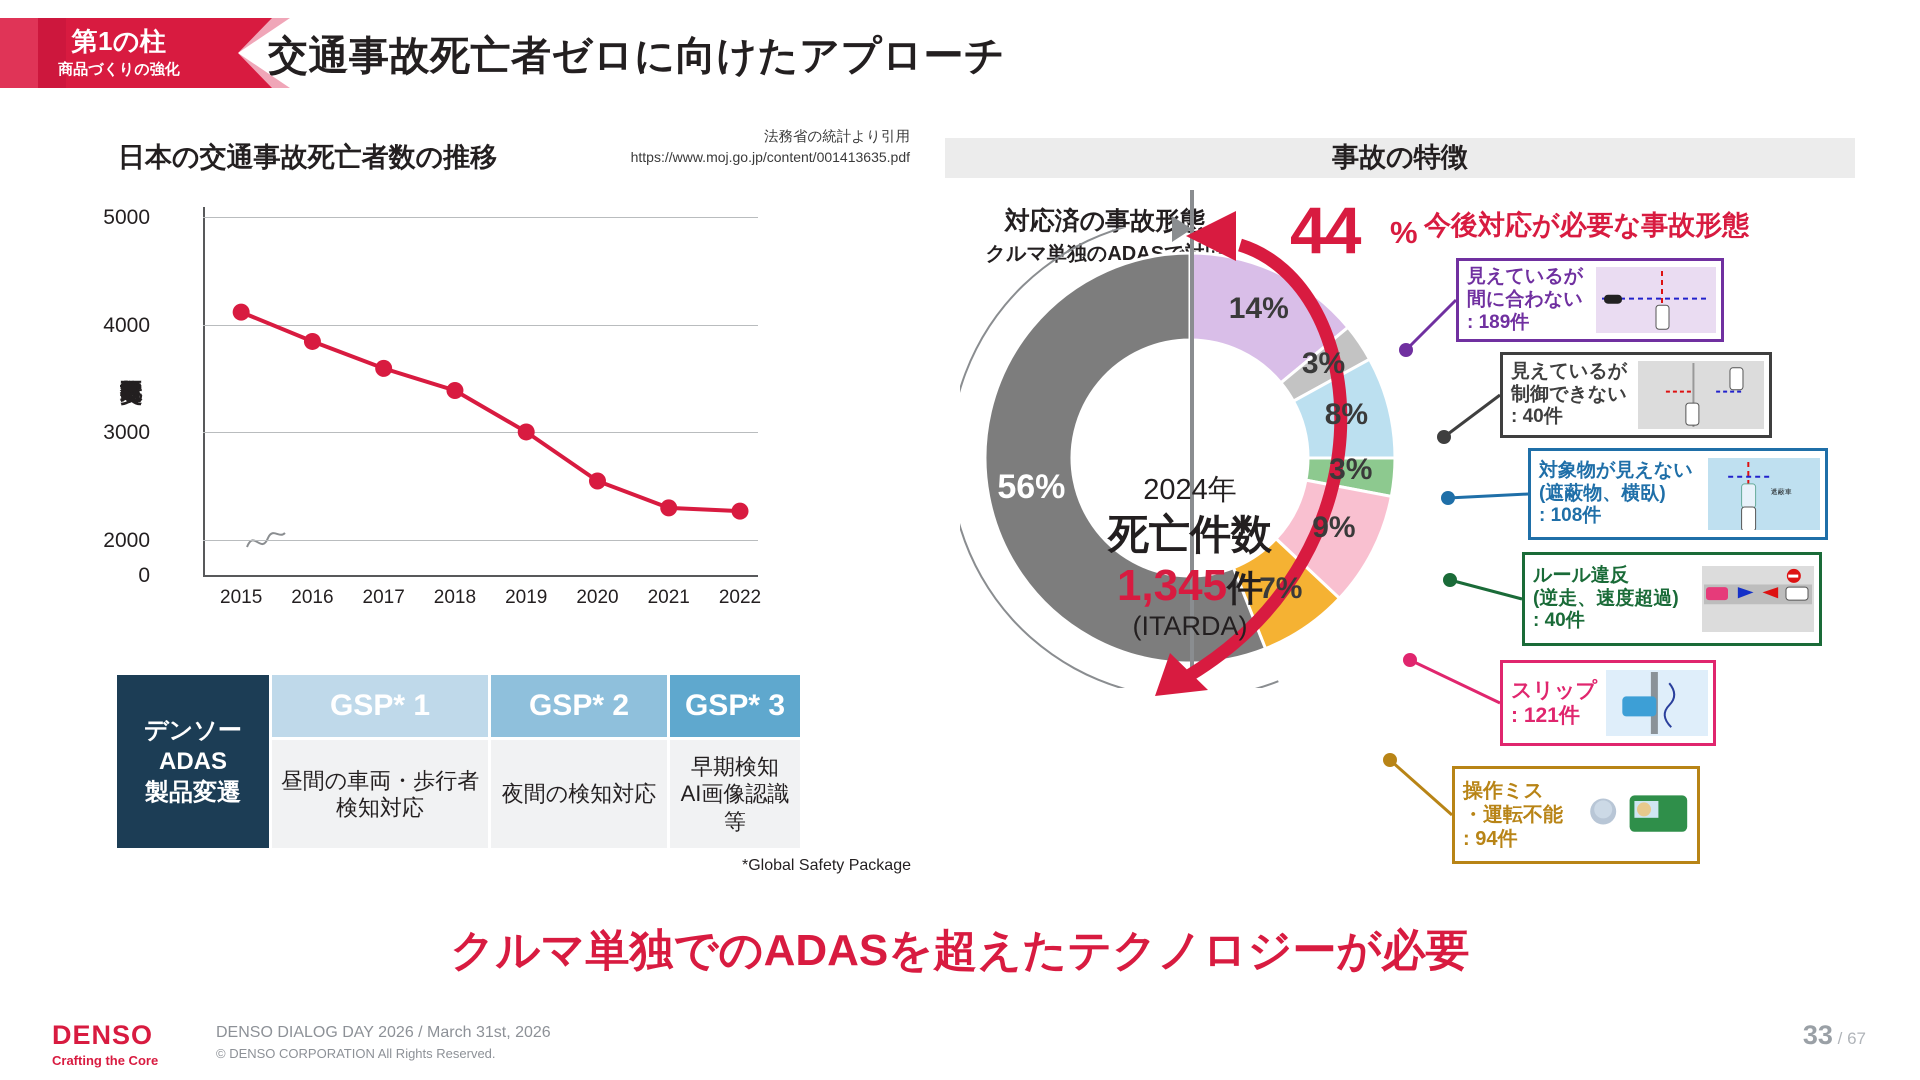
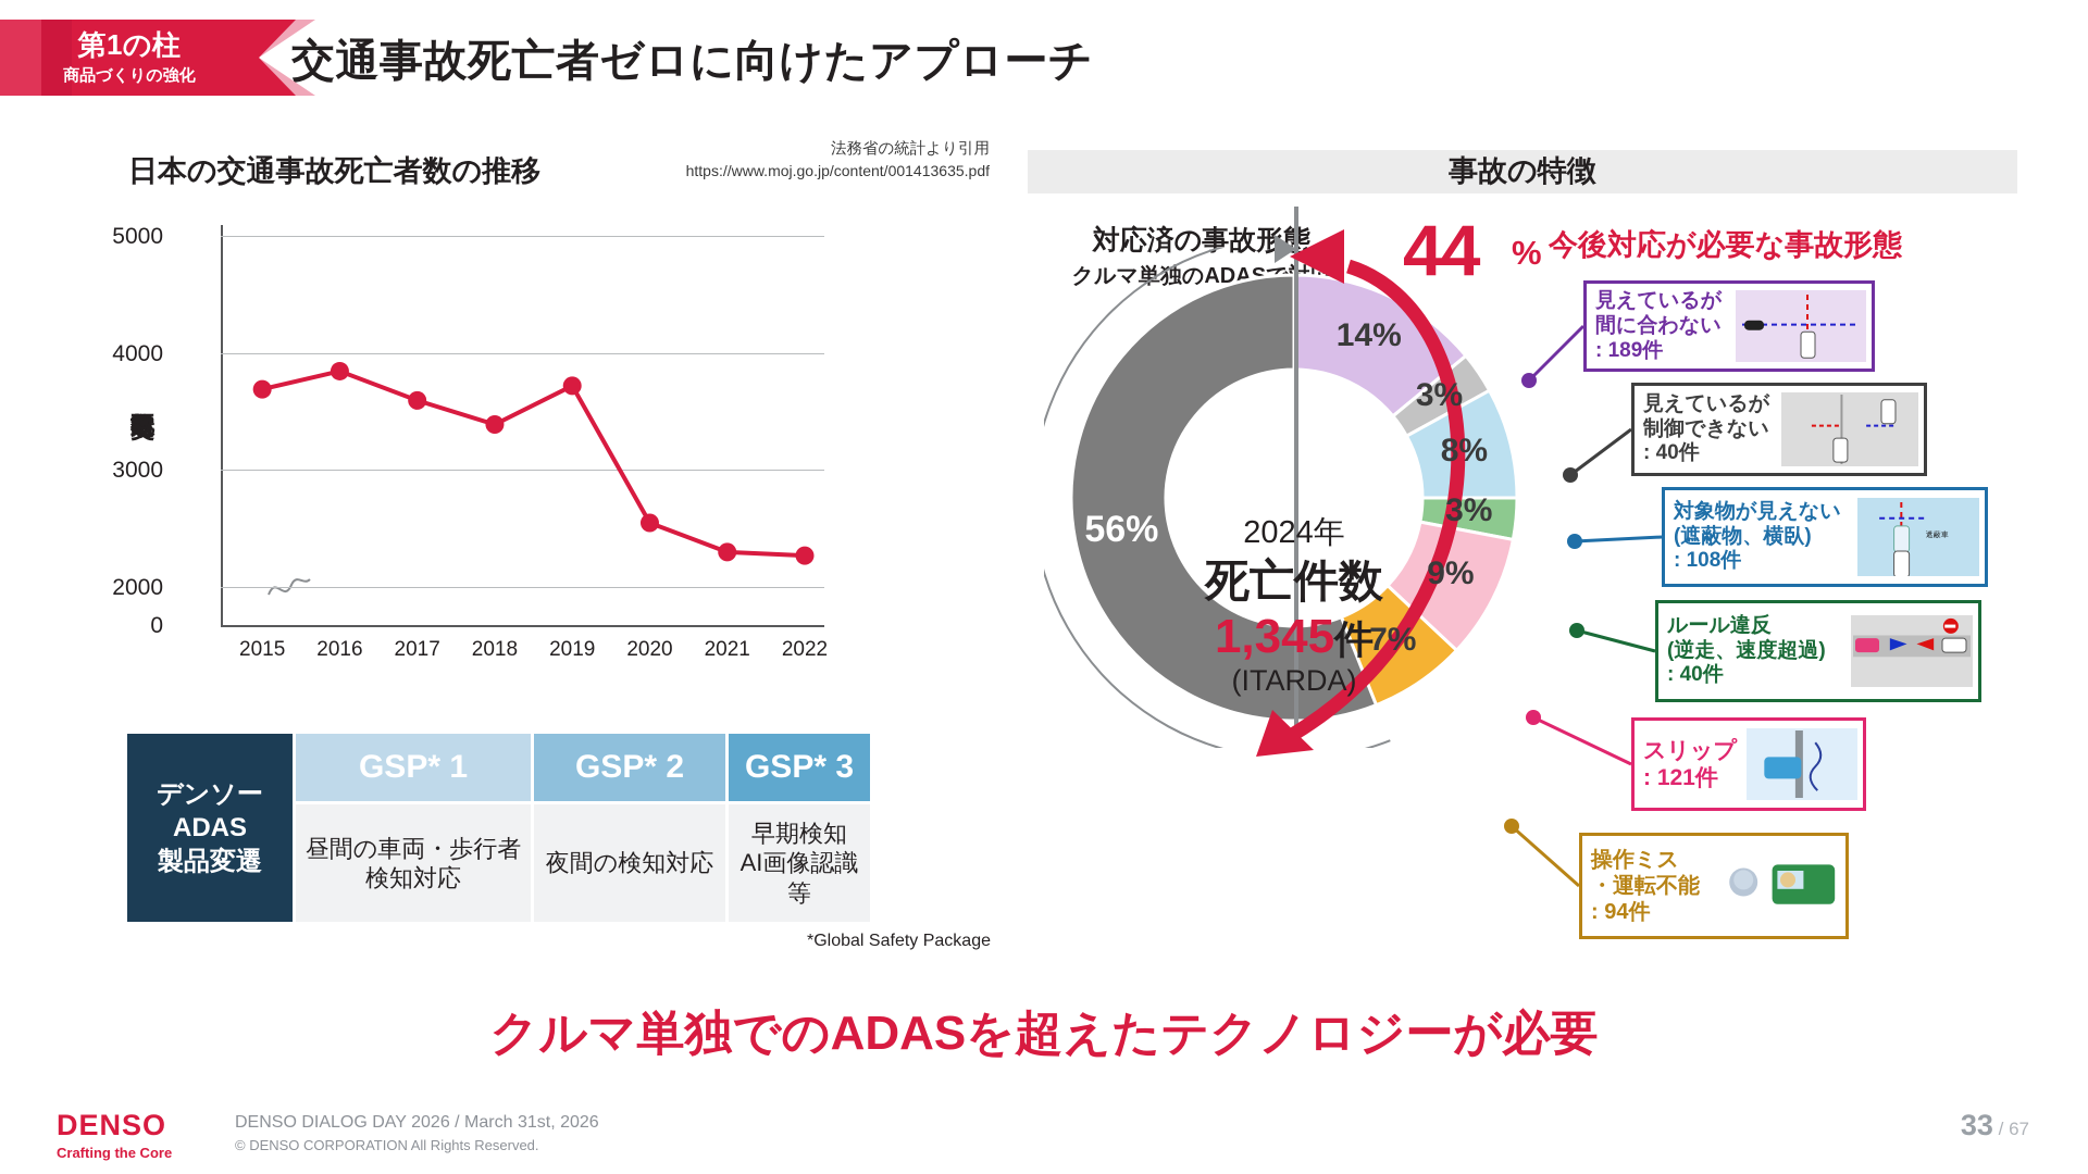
2015: 4120 -> 3690
2019: 3000 -> 3720
